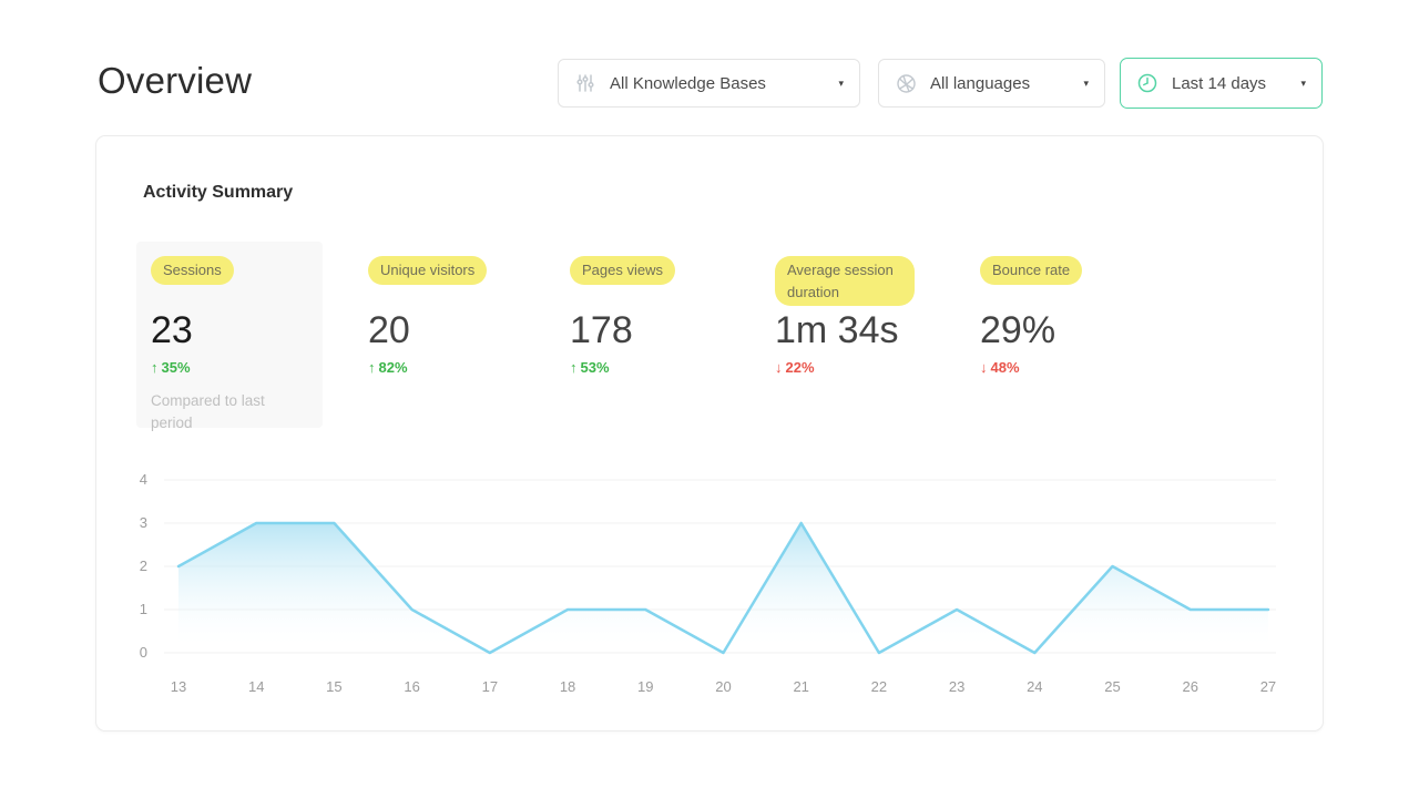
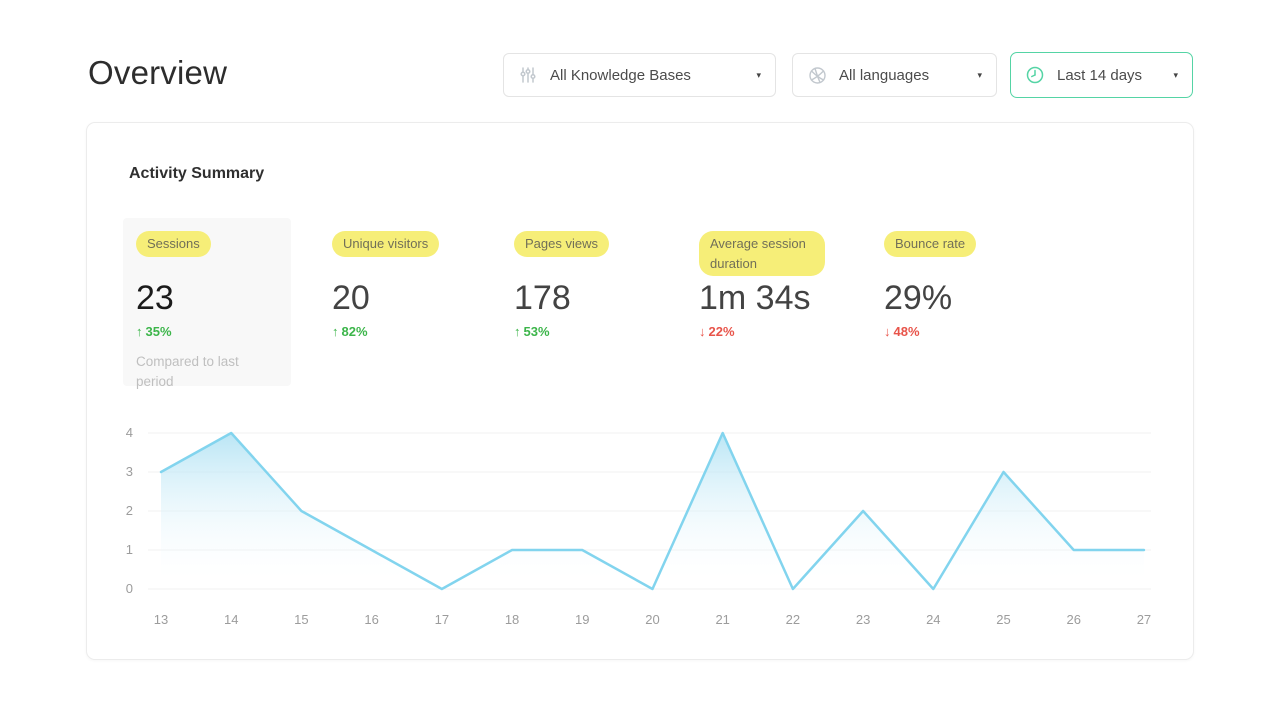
13: 2 -> 3
14: 3 -> 4
15: 3 -> 2
21: 3 -> 4
23: 1 -> 2
25: 2 -> 3
